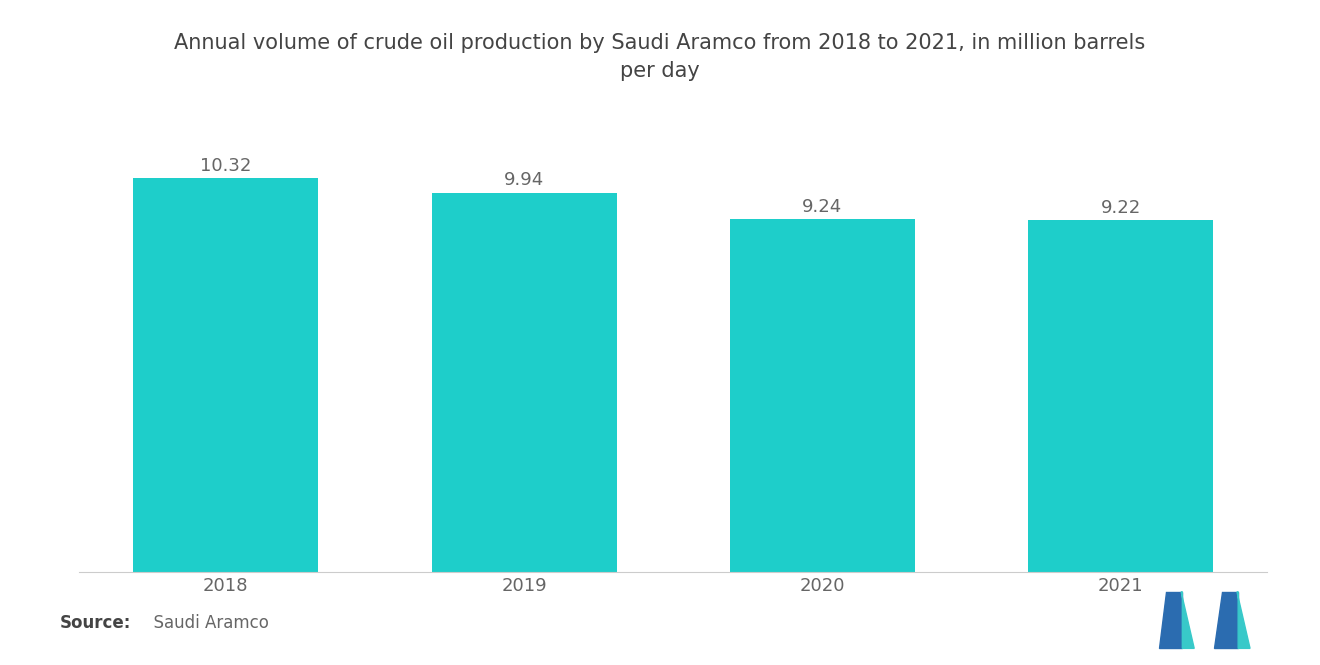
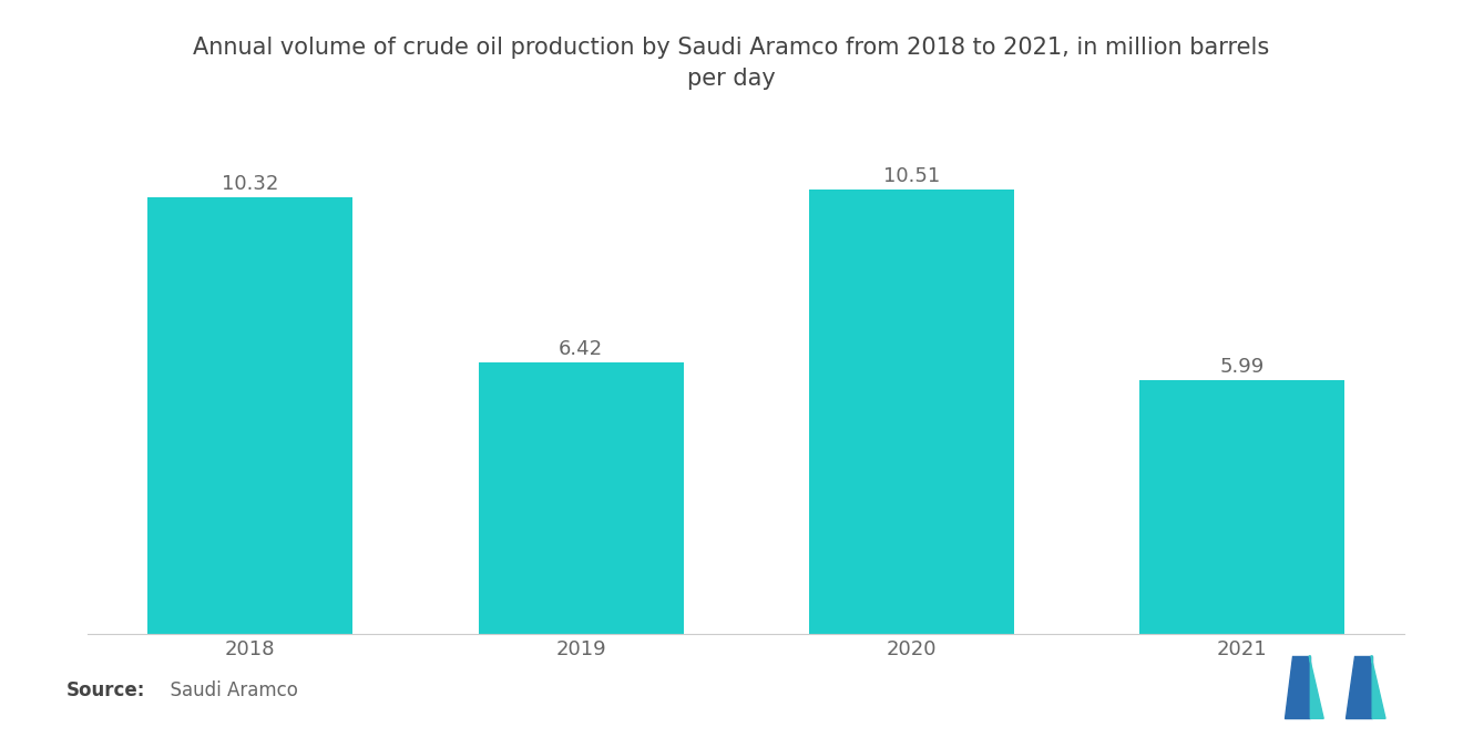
2019: 9.94 -> 6.42
2020: 9.24 -> 10.51
2021: 9.22 -> 5.99
